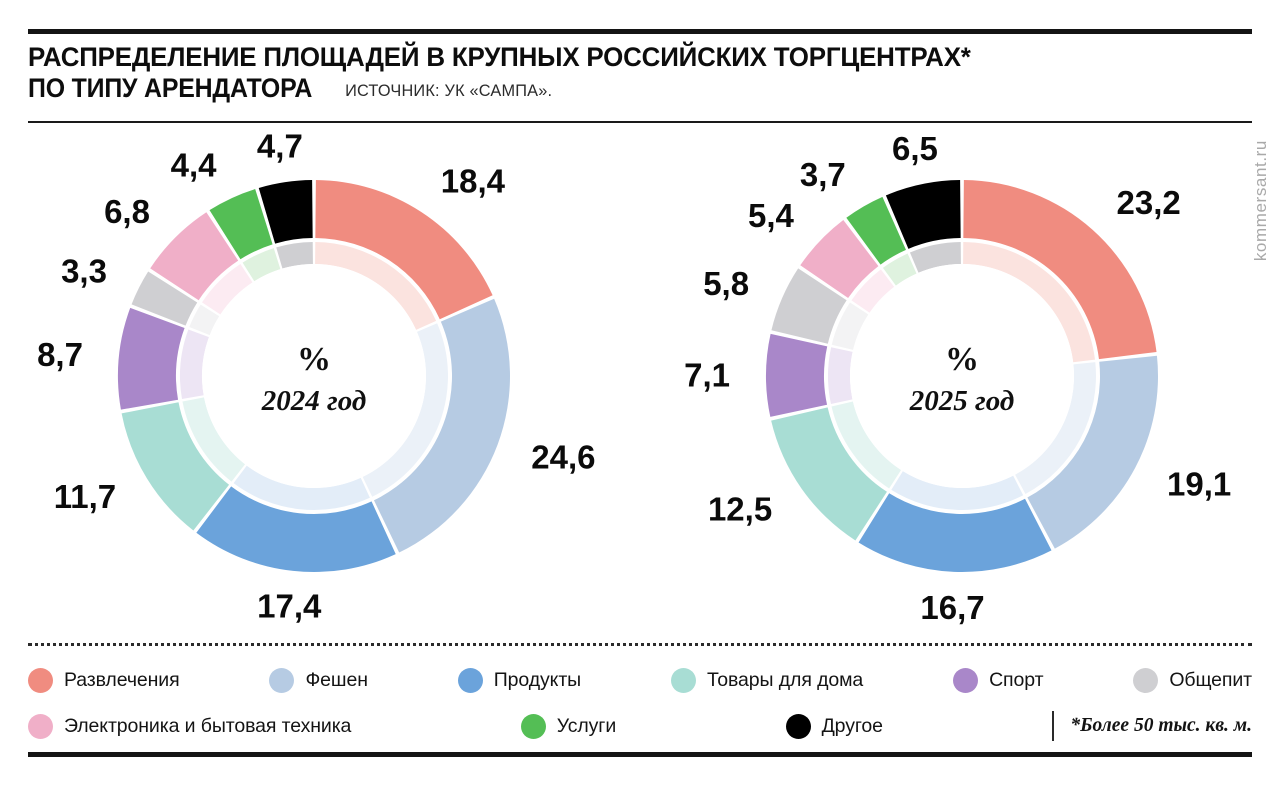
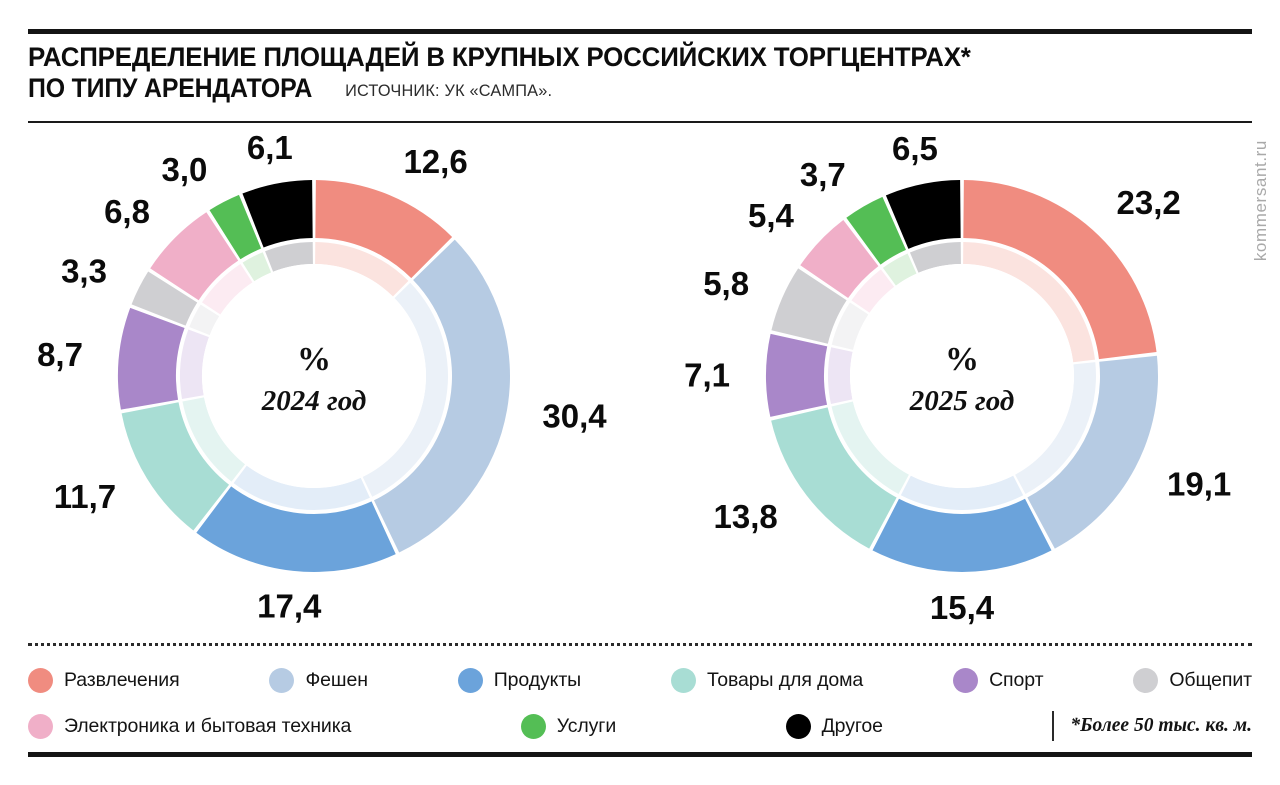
2024 год/Развлечения: 18,4 -> 12,6
2024 год/Фешен: 24,6 -> 30,4
2024 год/Услуги: 4,4 -> 3,0
2024 год/Другое: 4,7 -> 6,1
2025 год/Продукты: 16,7 -> 15,4
2025 год/Товары для дома: 12,5 -> 13,8
